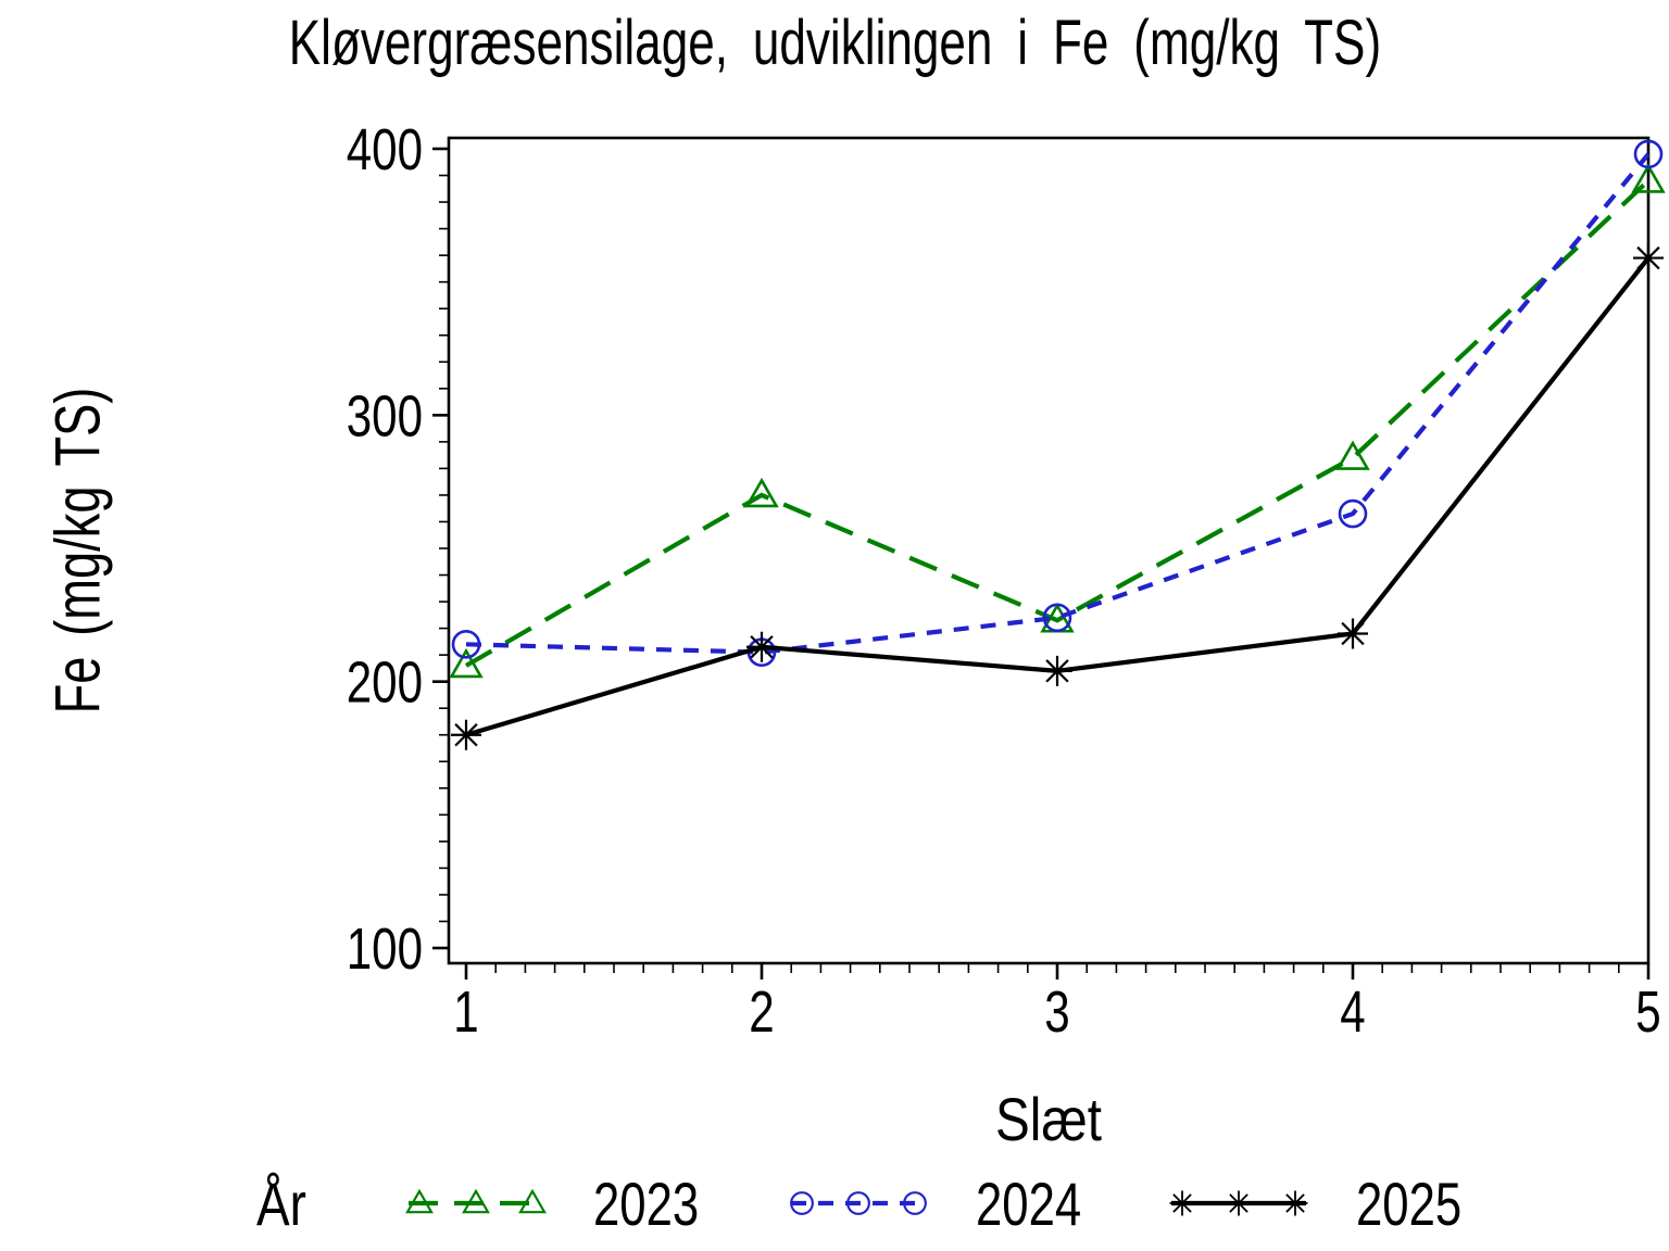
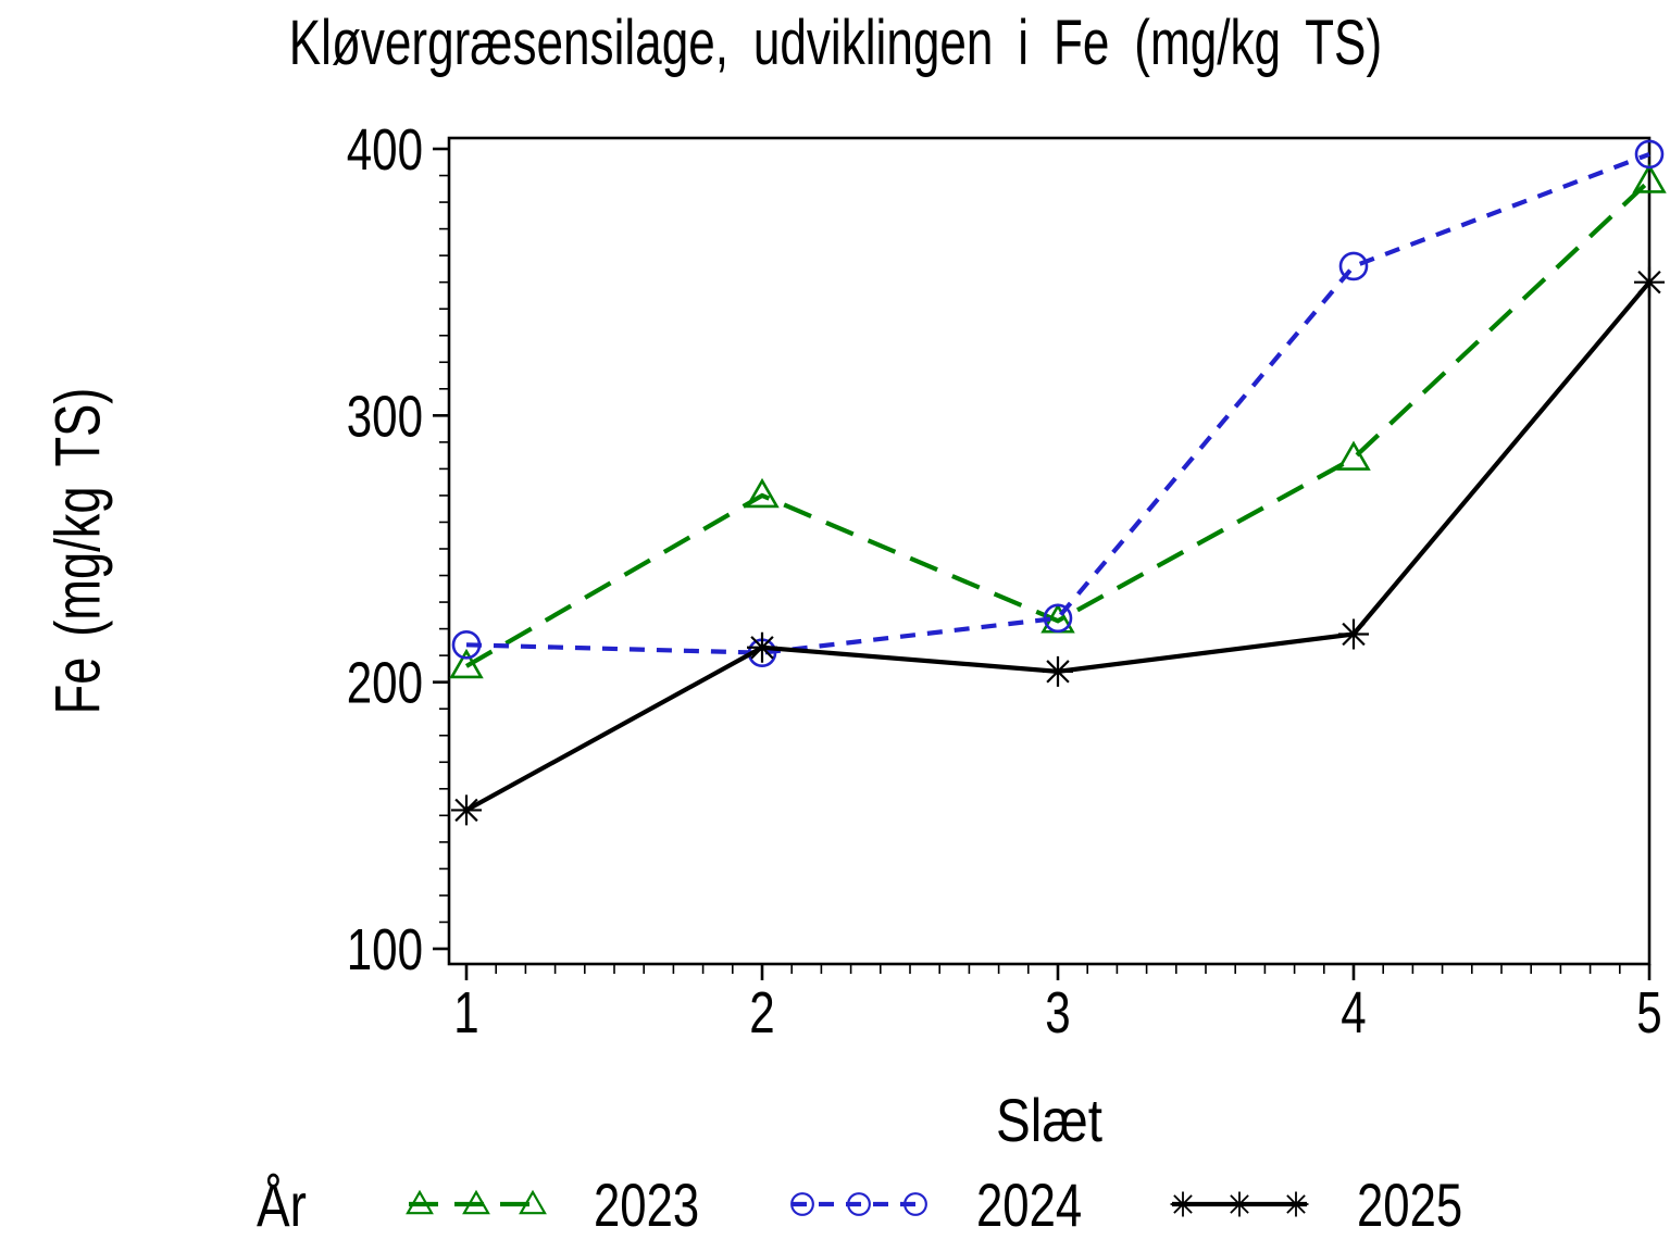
2025/1: 180 -> 152
2024/4: 263 -> 356
2025/5: 359 -> 350
